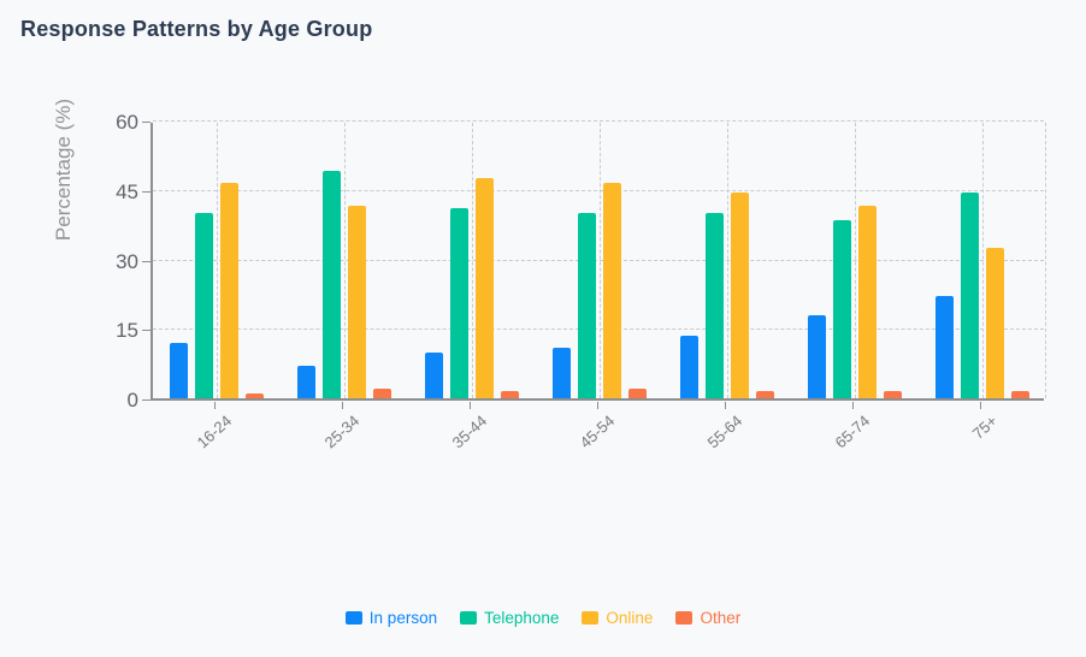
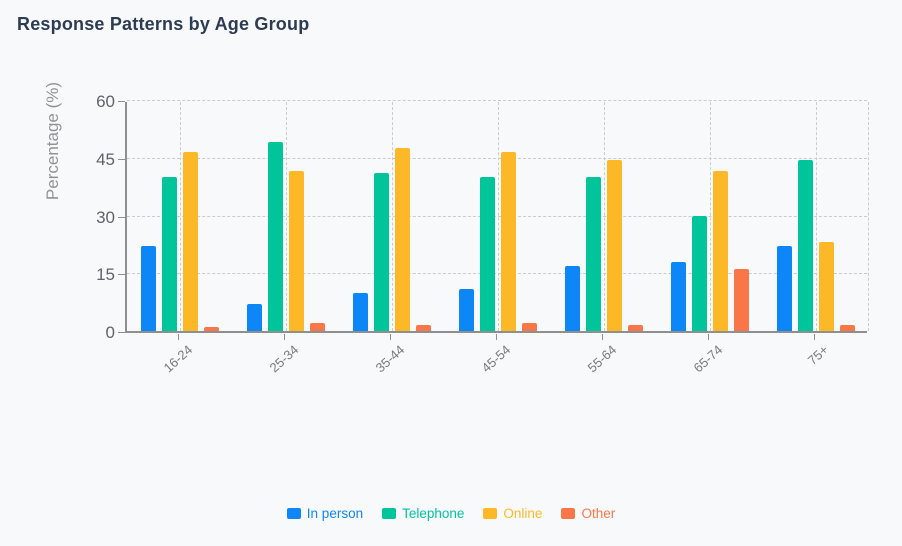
In person/16-24: 12 -> 22
In person/55-64: 14 -> 17
Telephone/65-74: 38 -> 30
Other/65-74: 2 -> 16
Online/75+: 32 -> 23
